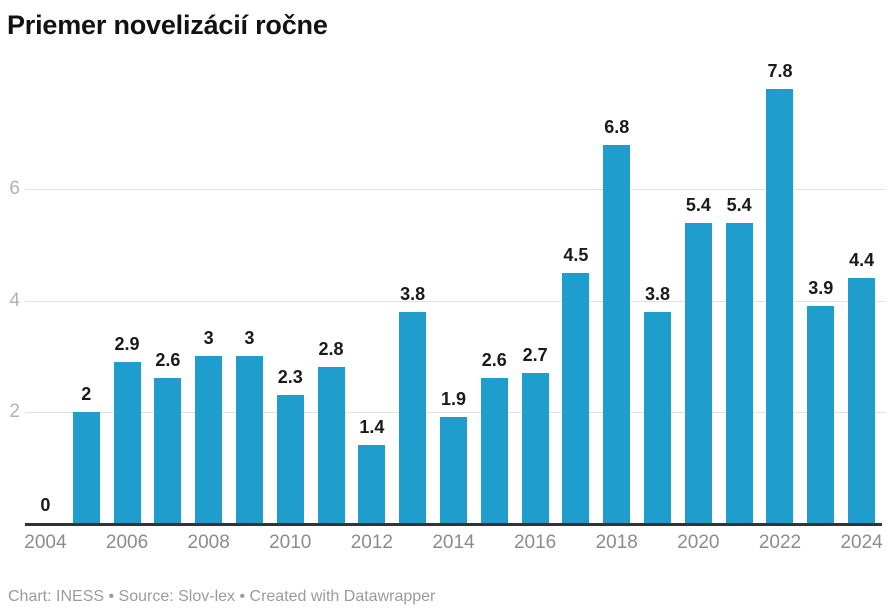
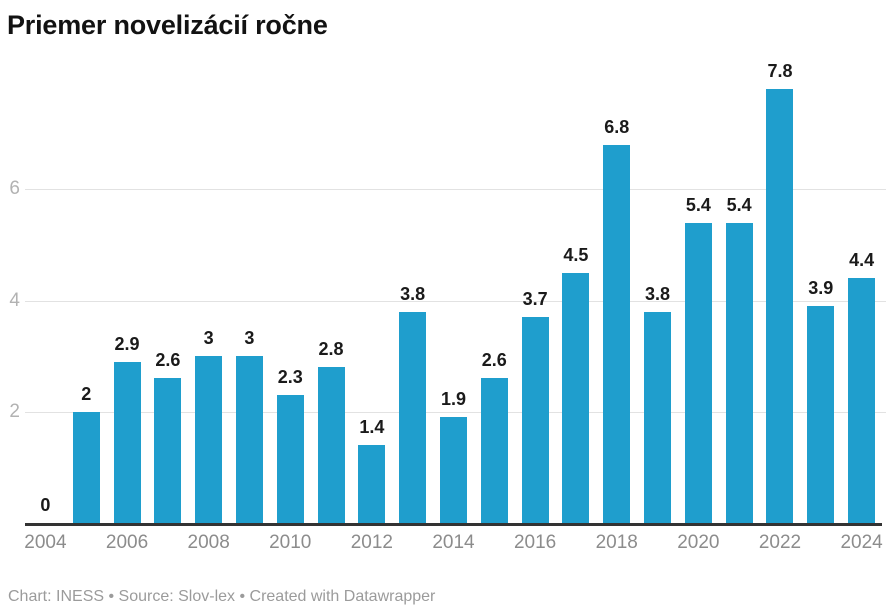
2016: 2.7 -> 3.7
